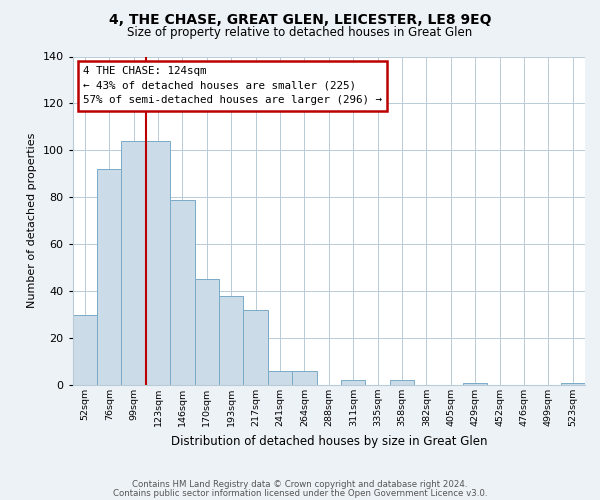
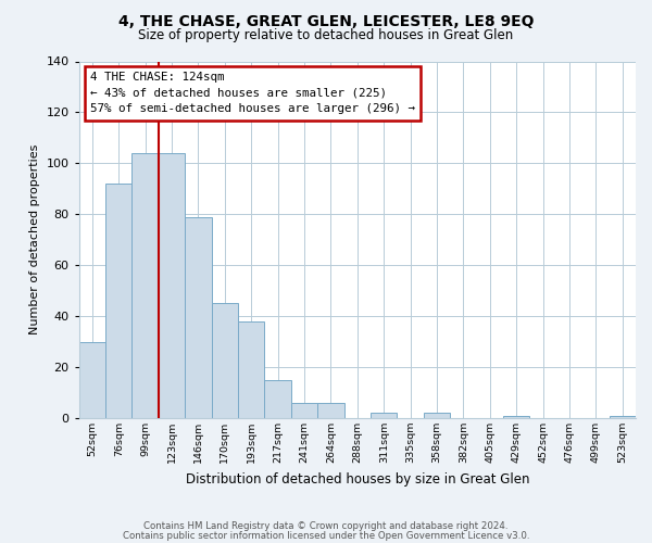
217sqm: 32 -> 15
